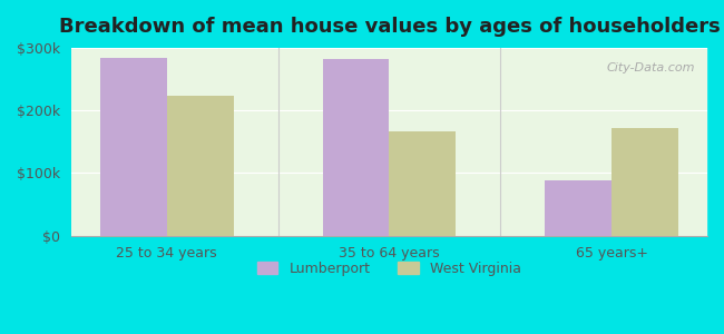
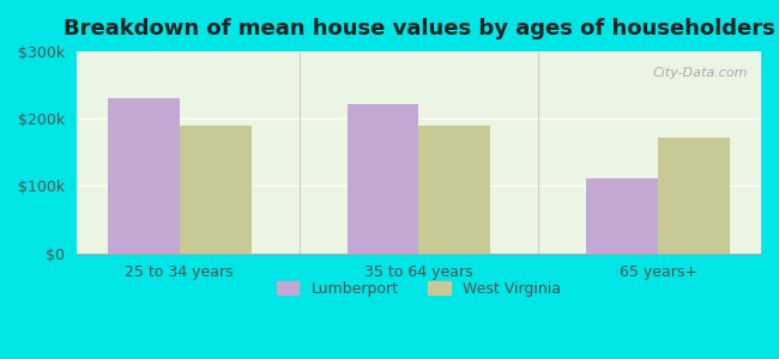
Lumberport/25 to 34 years: $284k -> $230k
West Virginia/25 to 34 years: $224k -> $190k
Lumberport/35 to 64 years: $282k -> $222k
West Virginia/35 to 64 years: $166k -> $190k
Lumberport/65 years+: $88k -> $112k
